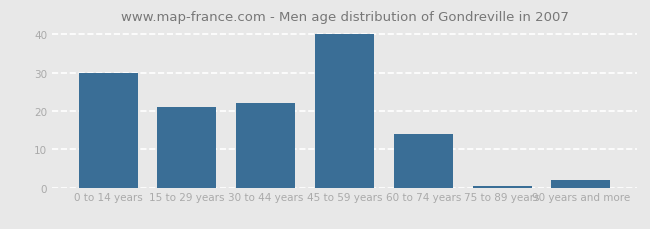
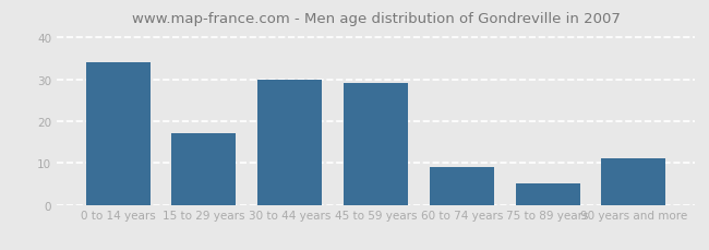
0 to 14 years: 30.0 -> 34.0
15 to 29 years: 21.0 -> 17.0
30 to 44 years: 22.0 -> 30.0
45 to 59 years: 40.0 -> 29.0
60 to 74 years: 14.0 -> 9.0
75 to 89 years: 0.5 -> 5.0
90 years and more: 2.0 -> 11.0
